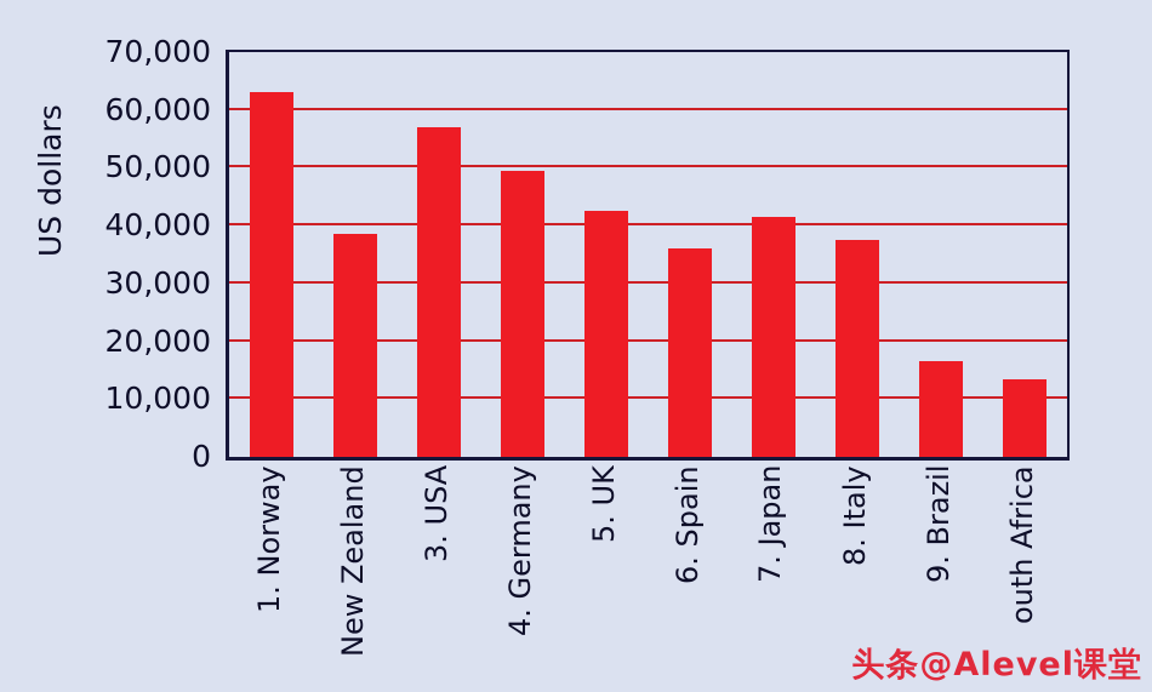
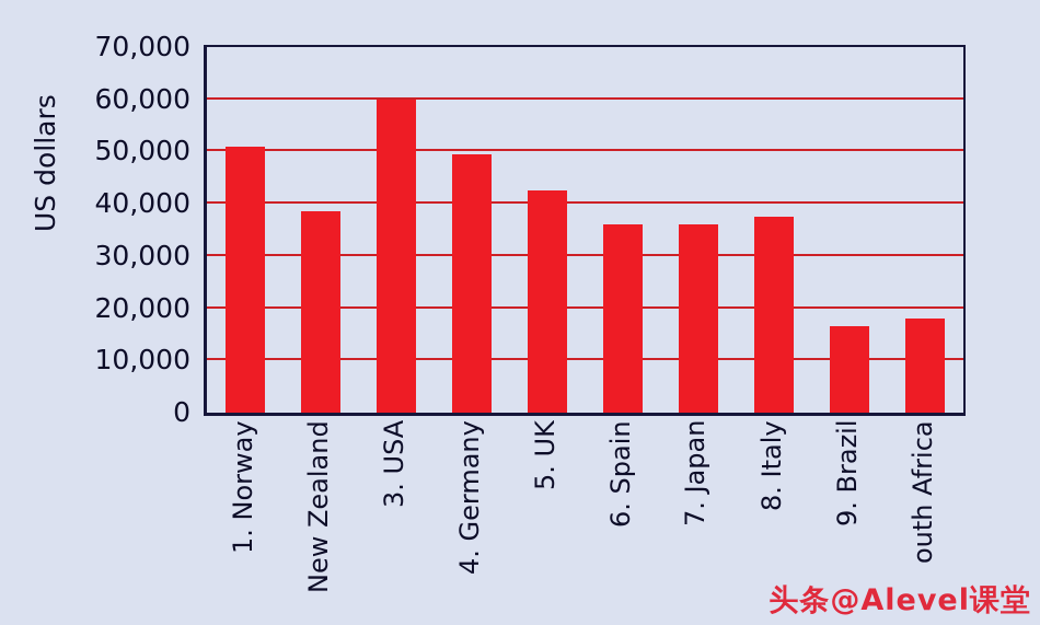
1. Norway: 63000 -> 51000
3. USA: 57000 -> 60000
7. Japan: 42000 -> 36000
outh Africa: 14000 -> 18000
